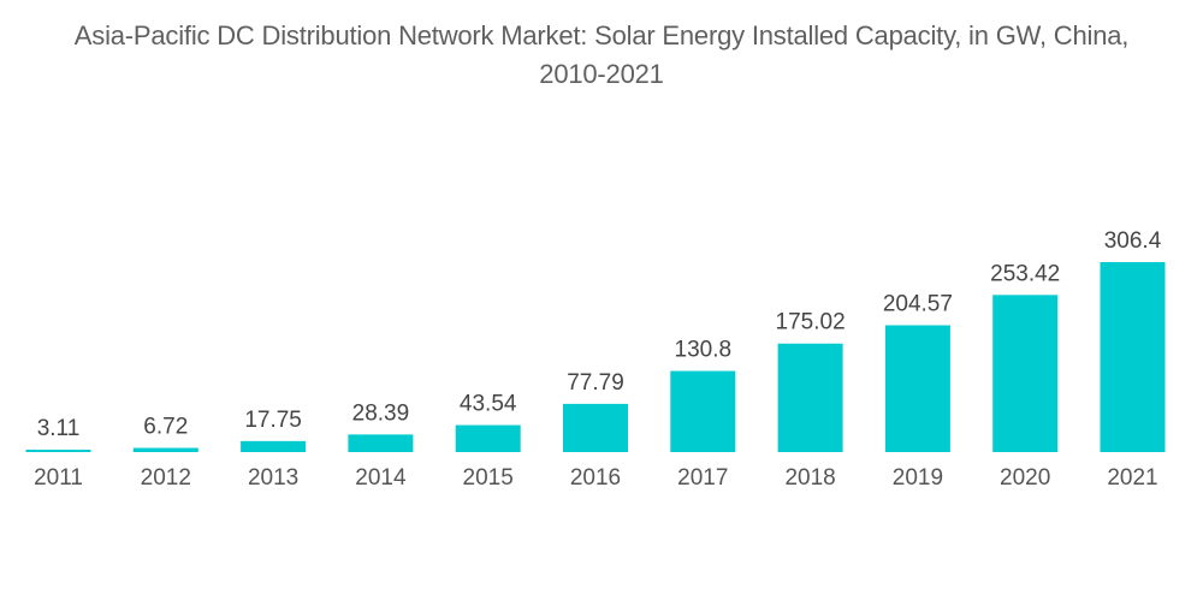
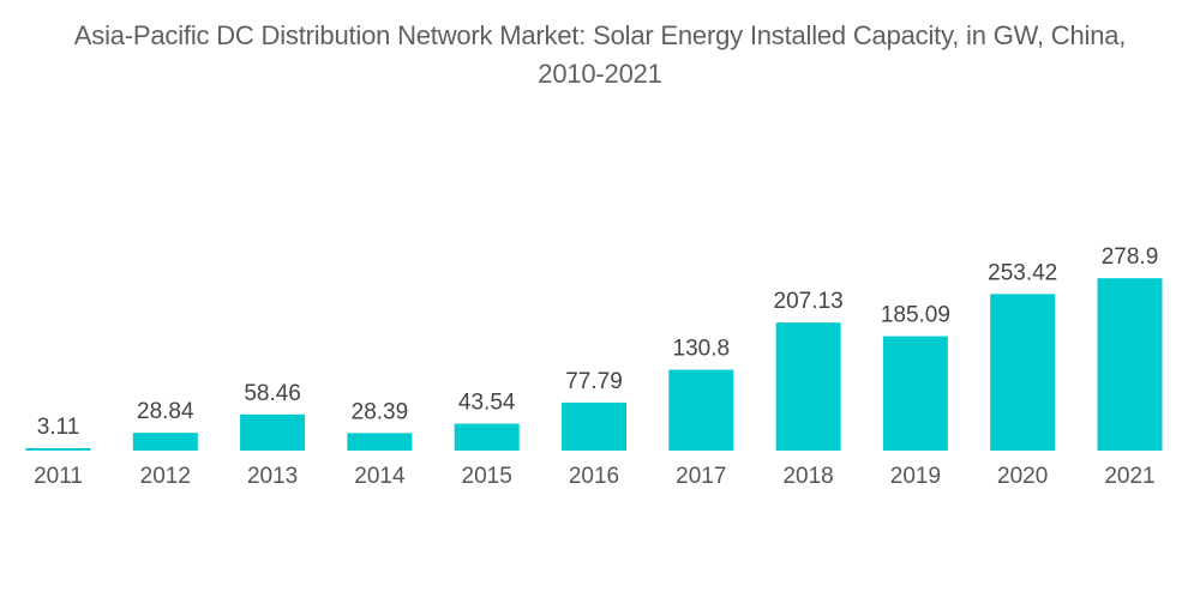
2012: 6.72 -> 28.84
2013: 17.75 -> 58.46
2018: 175.02 -> 207.13
2019: 204.57 -> 185.09
2021: 306.4 -> 278.9
